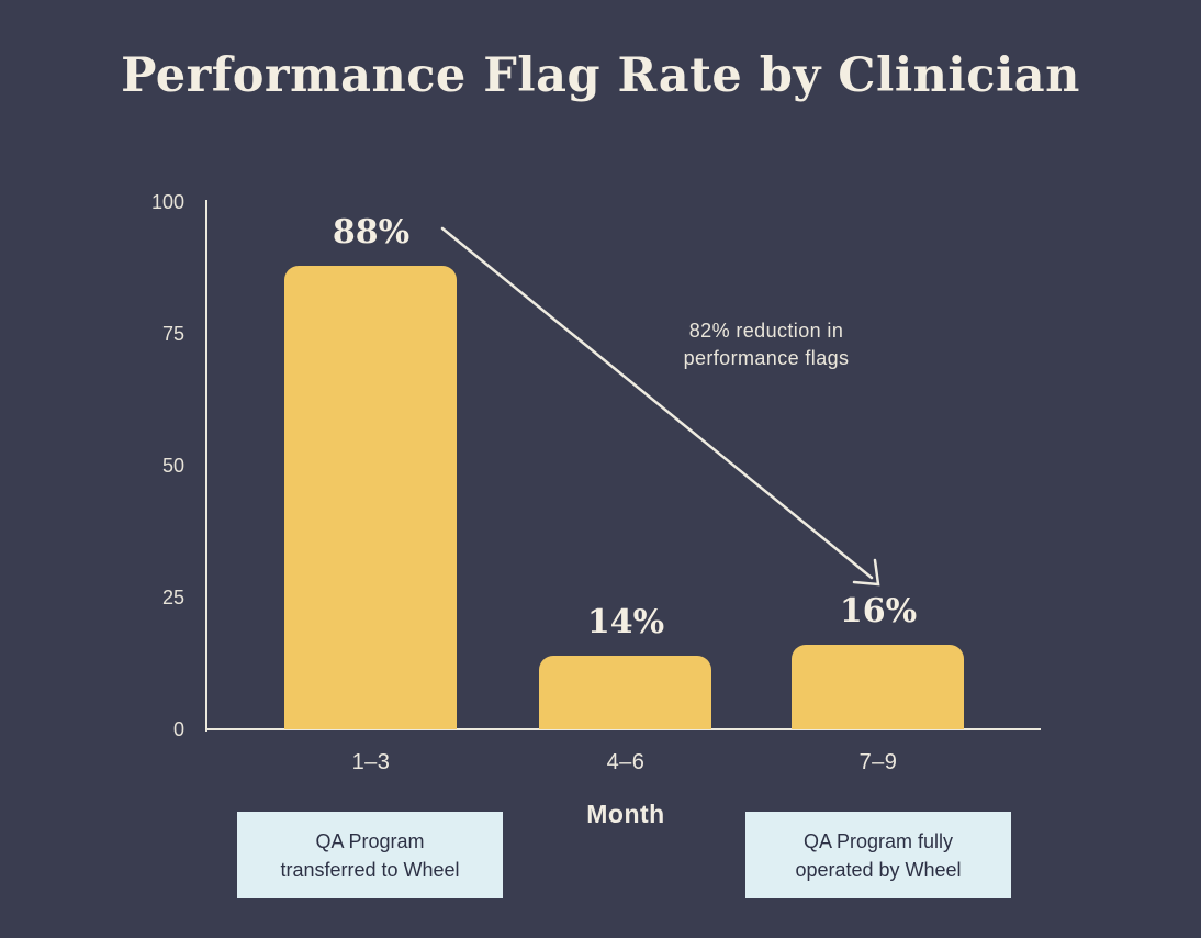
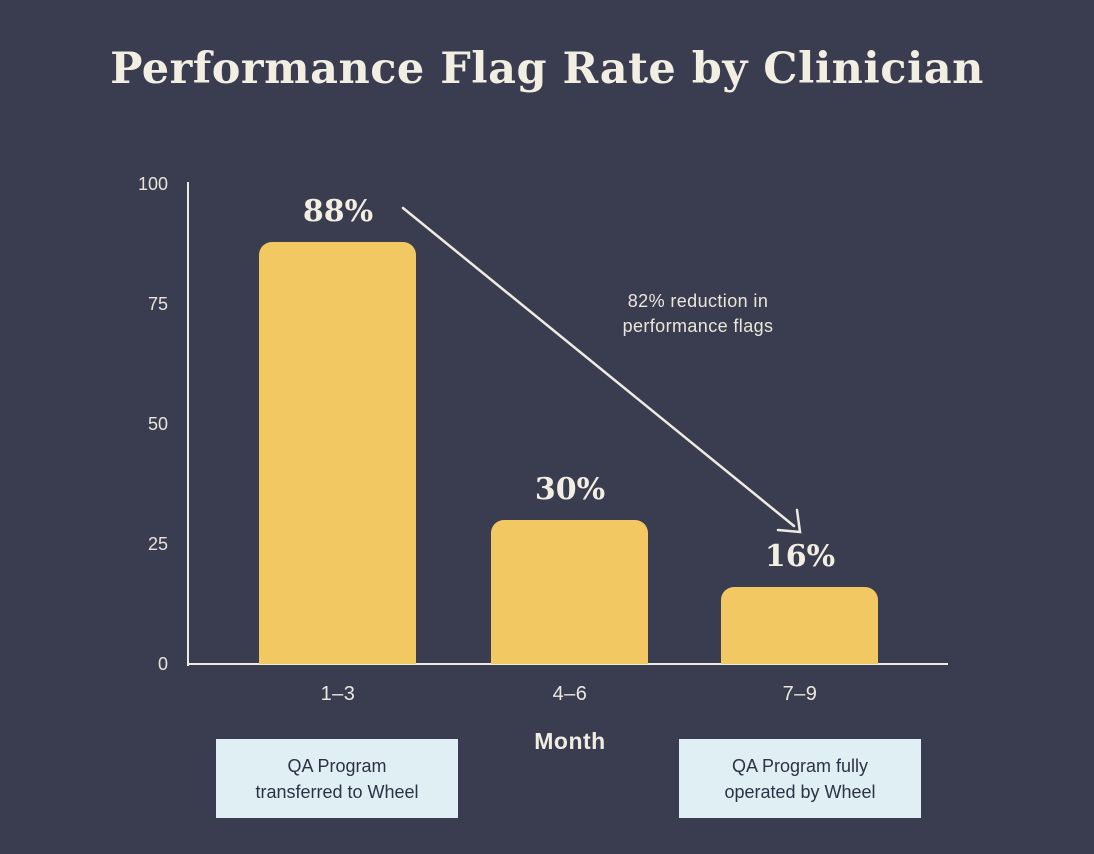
4–6: 14% -> 30%
